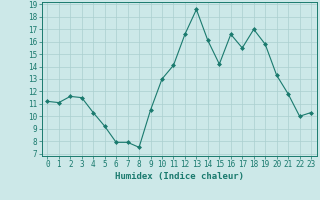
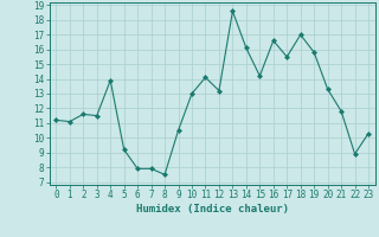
4: 10.3 -> 13.9
12: 16.6 -> 13.2
22: 10.0 -> 8.9
